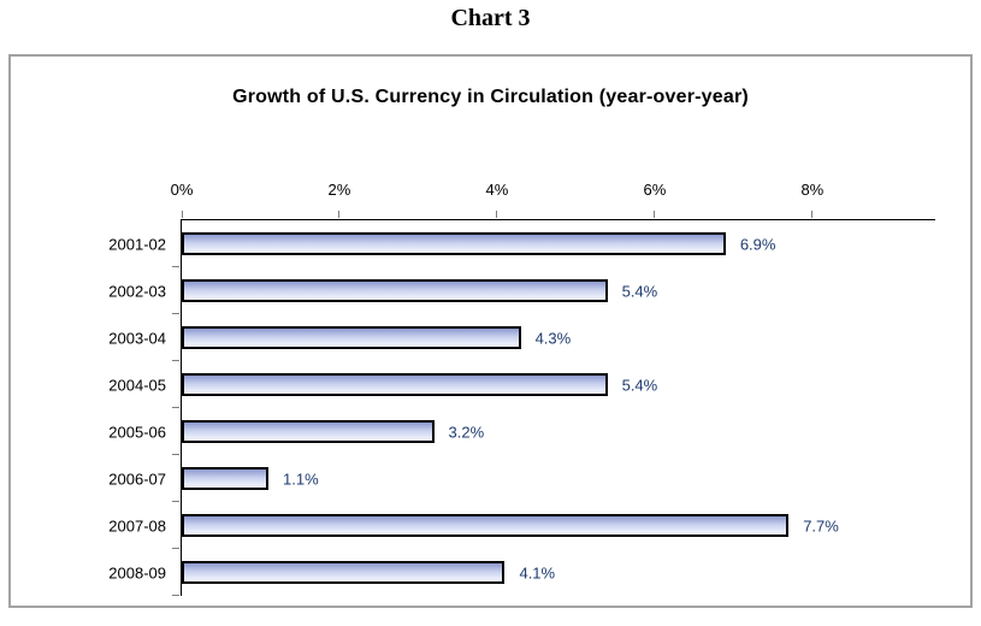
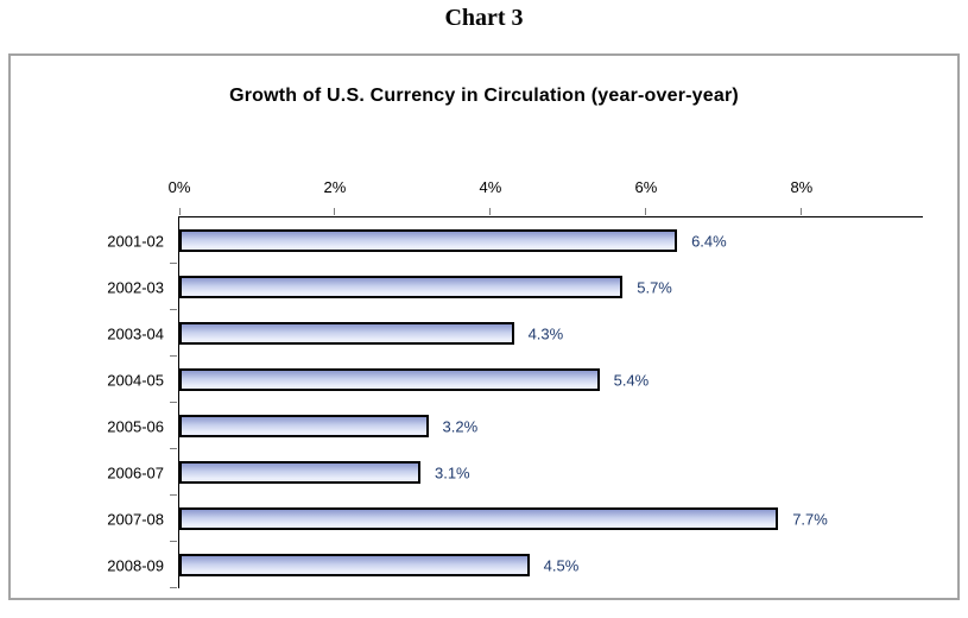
2001-02: 6.9% -> 6.4%
2002-03: 5.4% -> 5.7%
2006-07: 1.1% -> 3.1%
2008-09: 4.1% -> 4.5%
